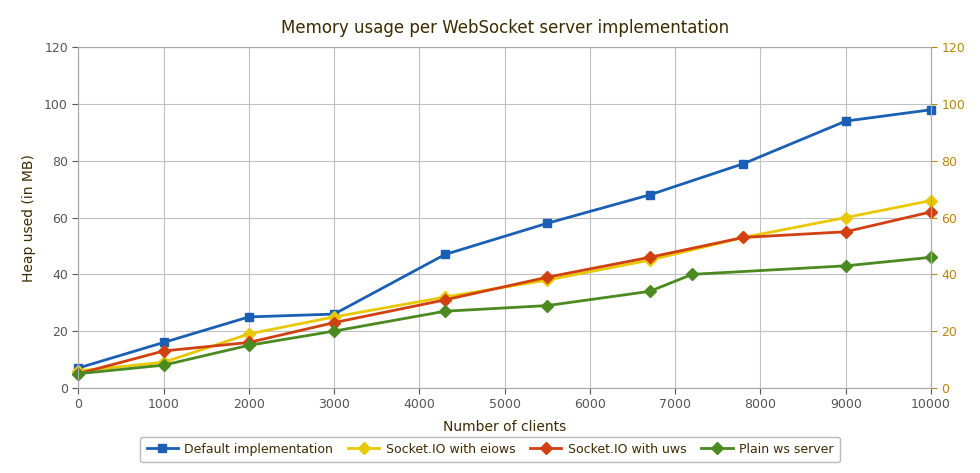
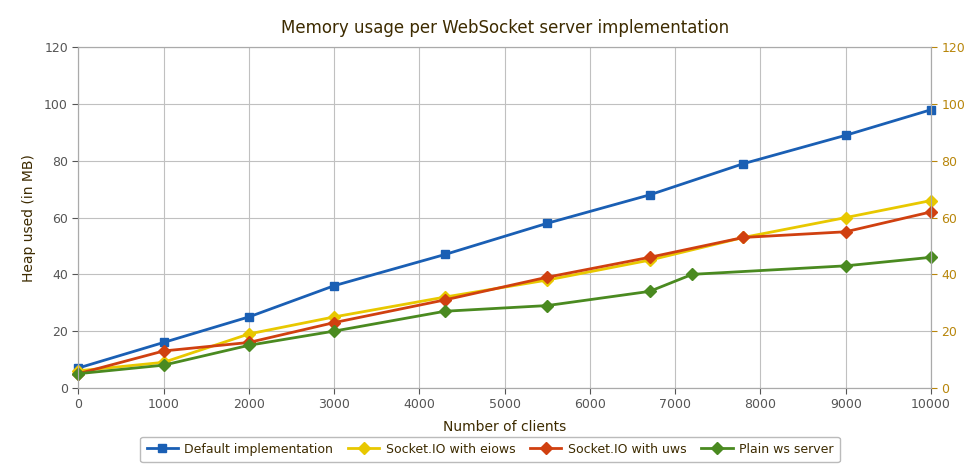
Default implementation/3000: 26 -> 36
Default implementation/9000: 94 -> 89
